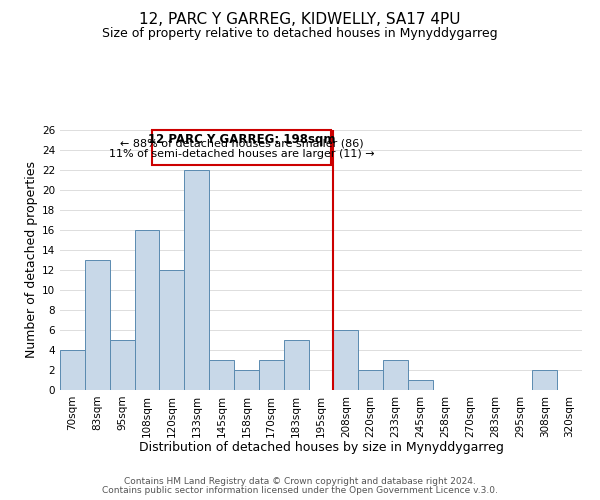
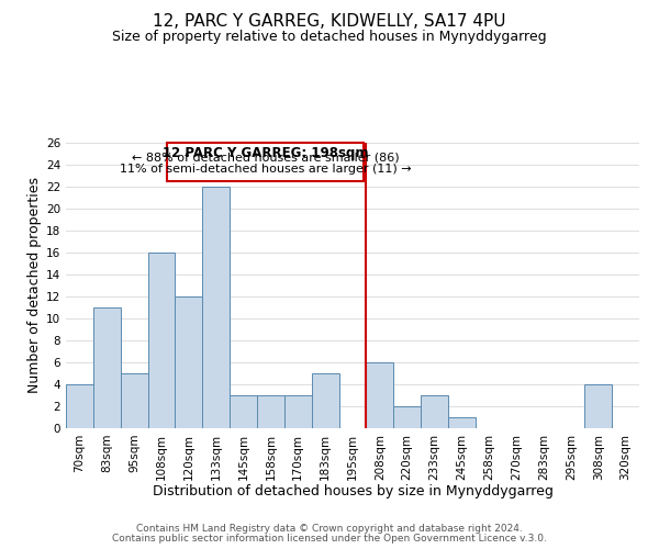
83sqm: 13 -> 11
158sqm: 2 -> 3
308sqm: 2 -> 4
